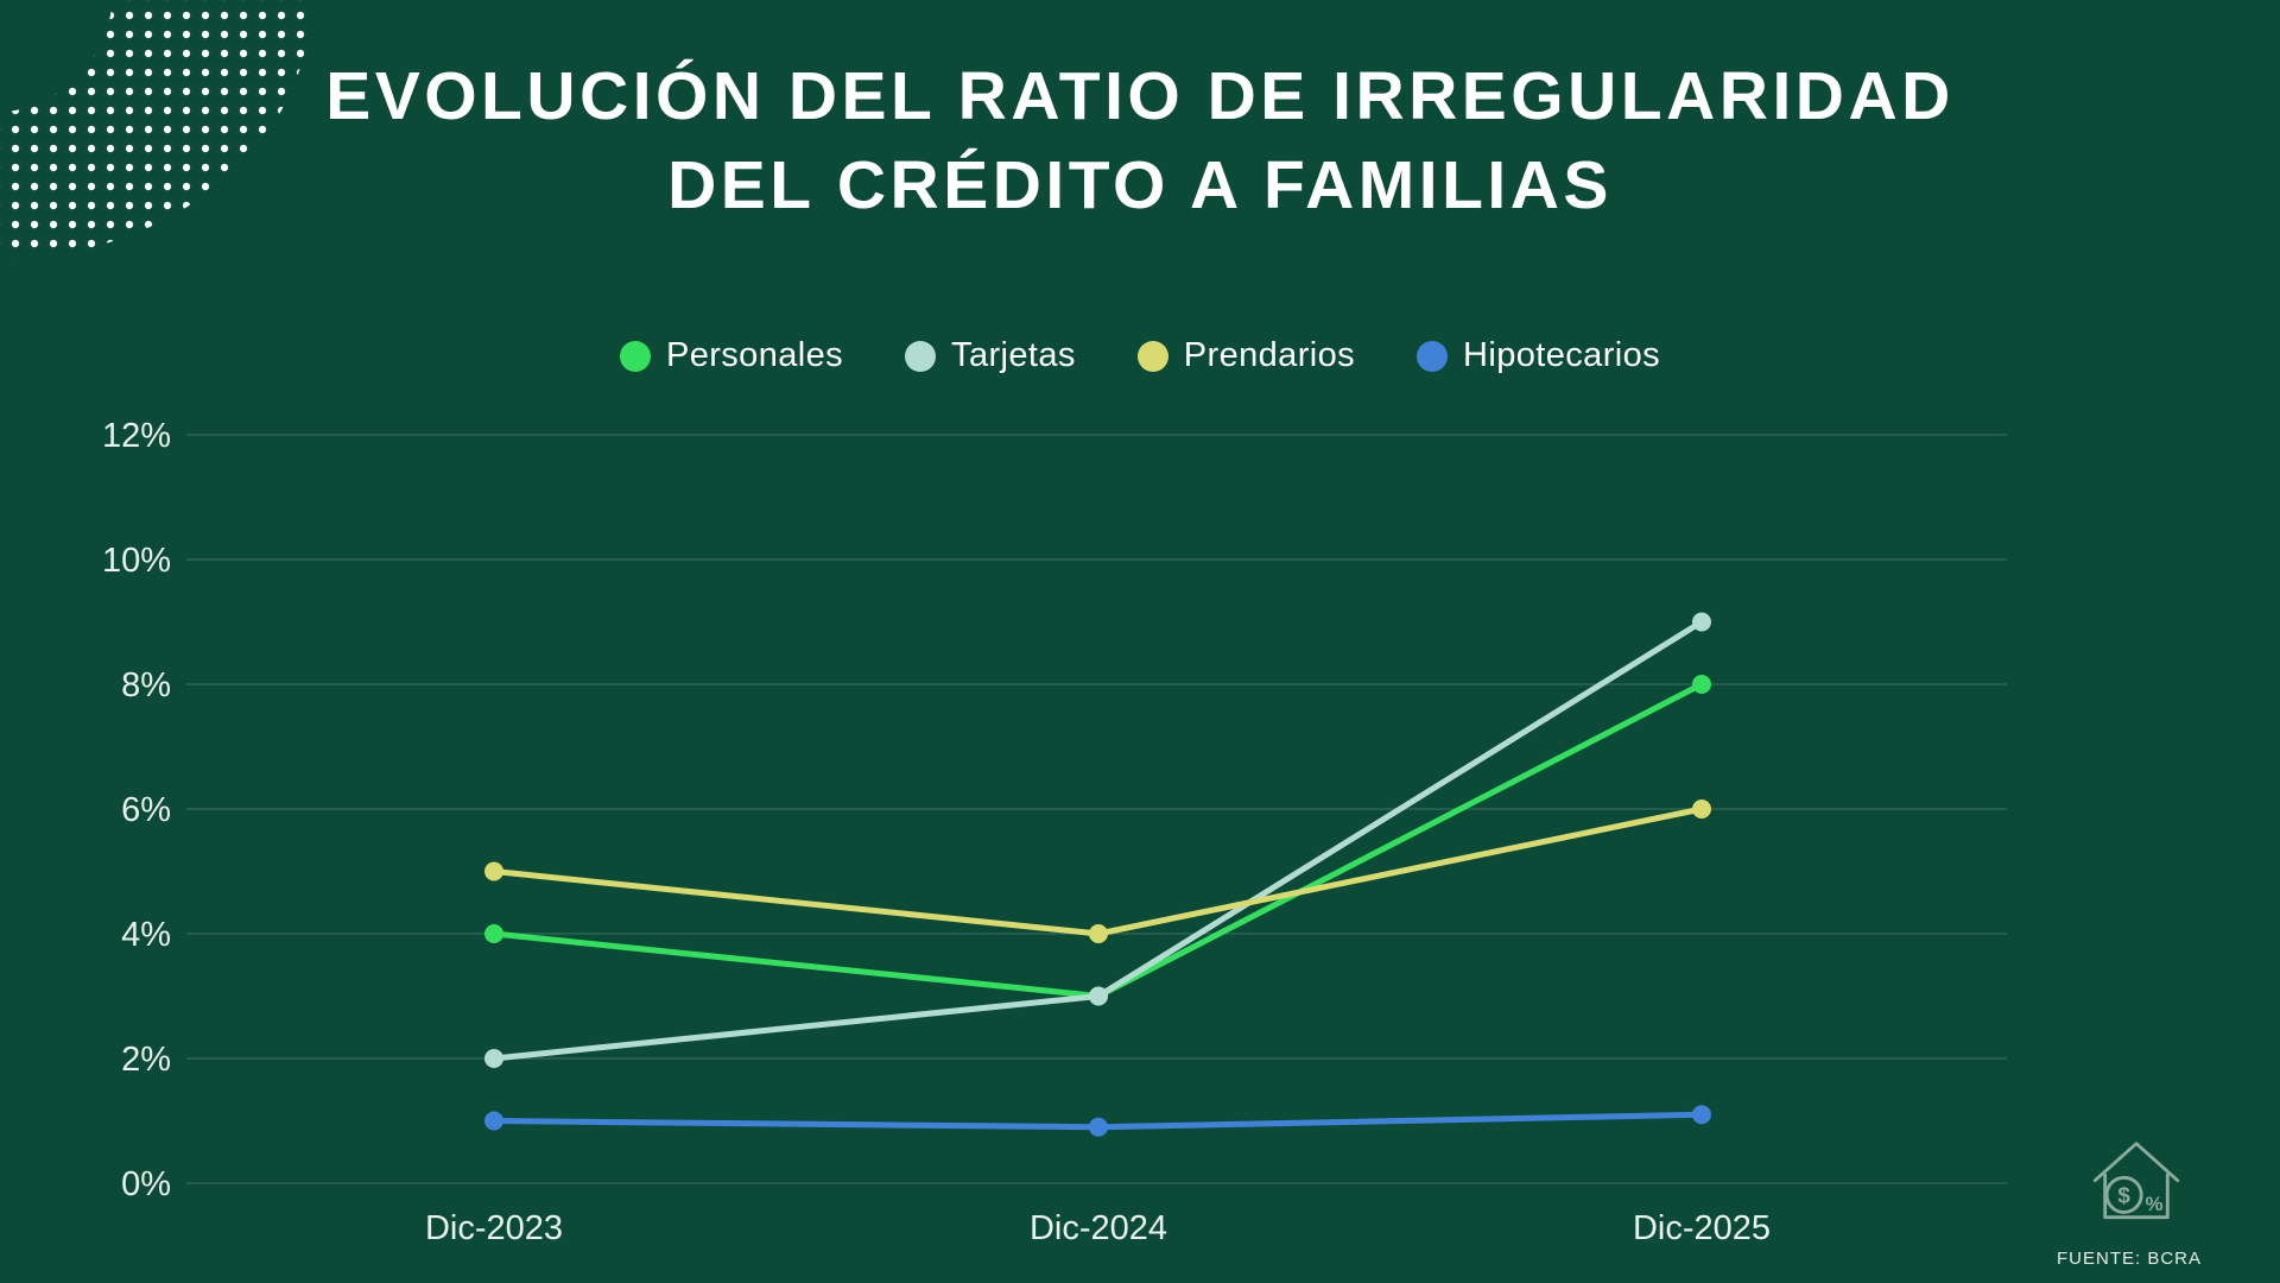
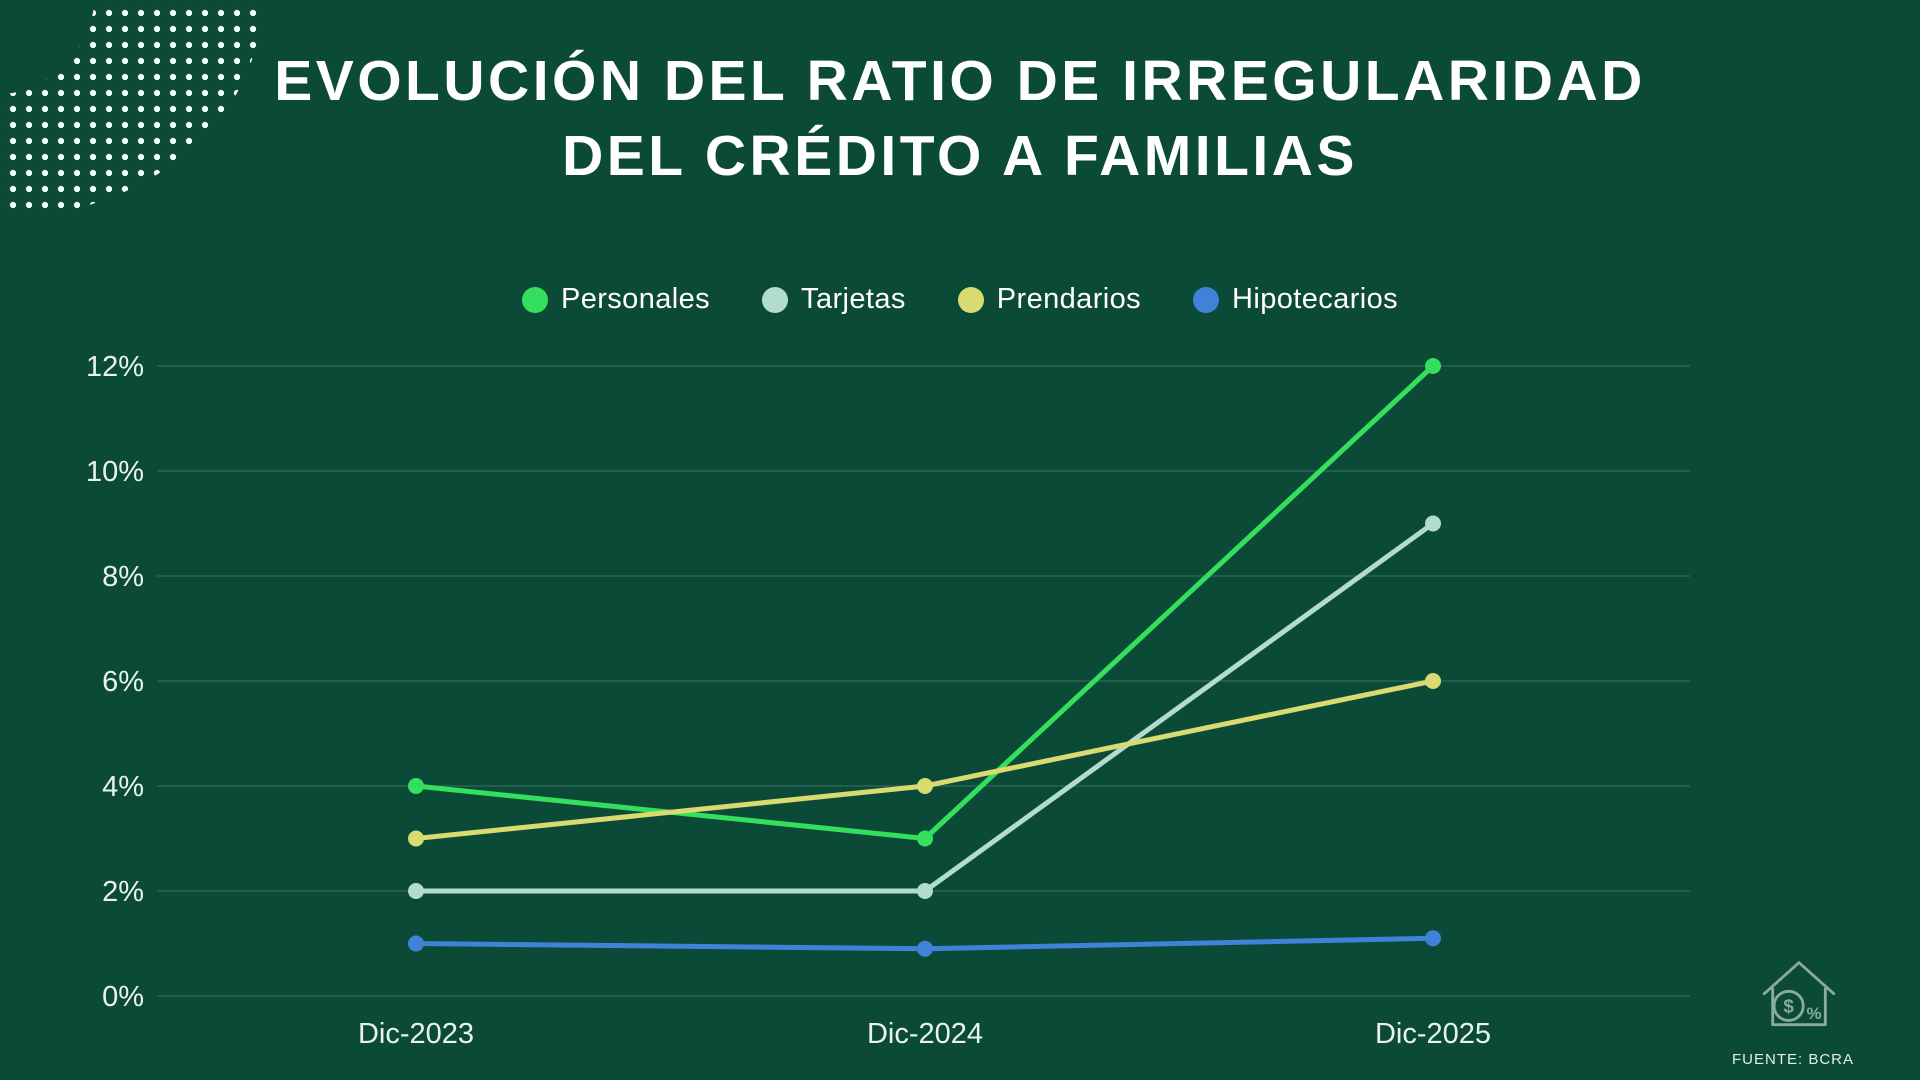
Prendarios/Dic-2023: 5% -> 3%
Tarjetas/Dic-2024: 3% -> 2%
Personales/Dic-2025: 8% -> 12%
